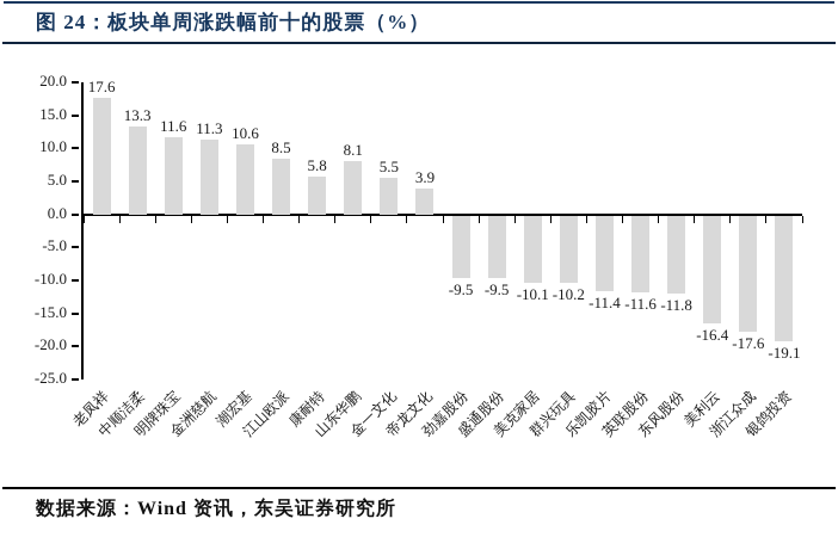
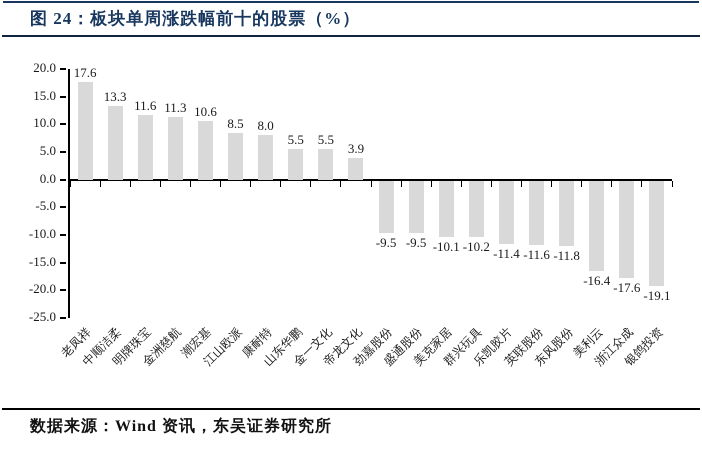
康耐特: 5.8 -> 8.0
山东华鹏: 8.1 -> 5.5
